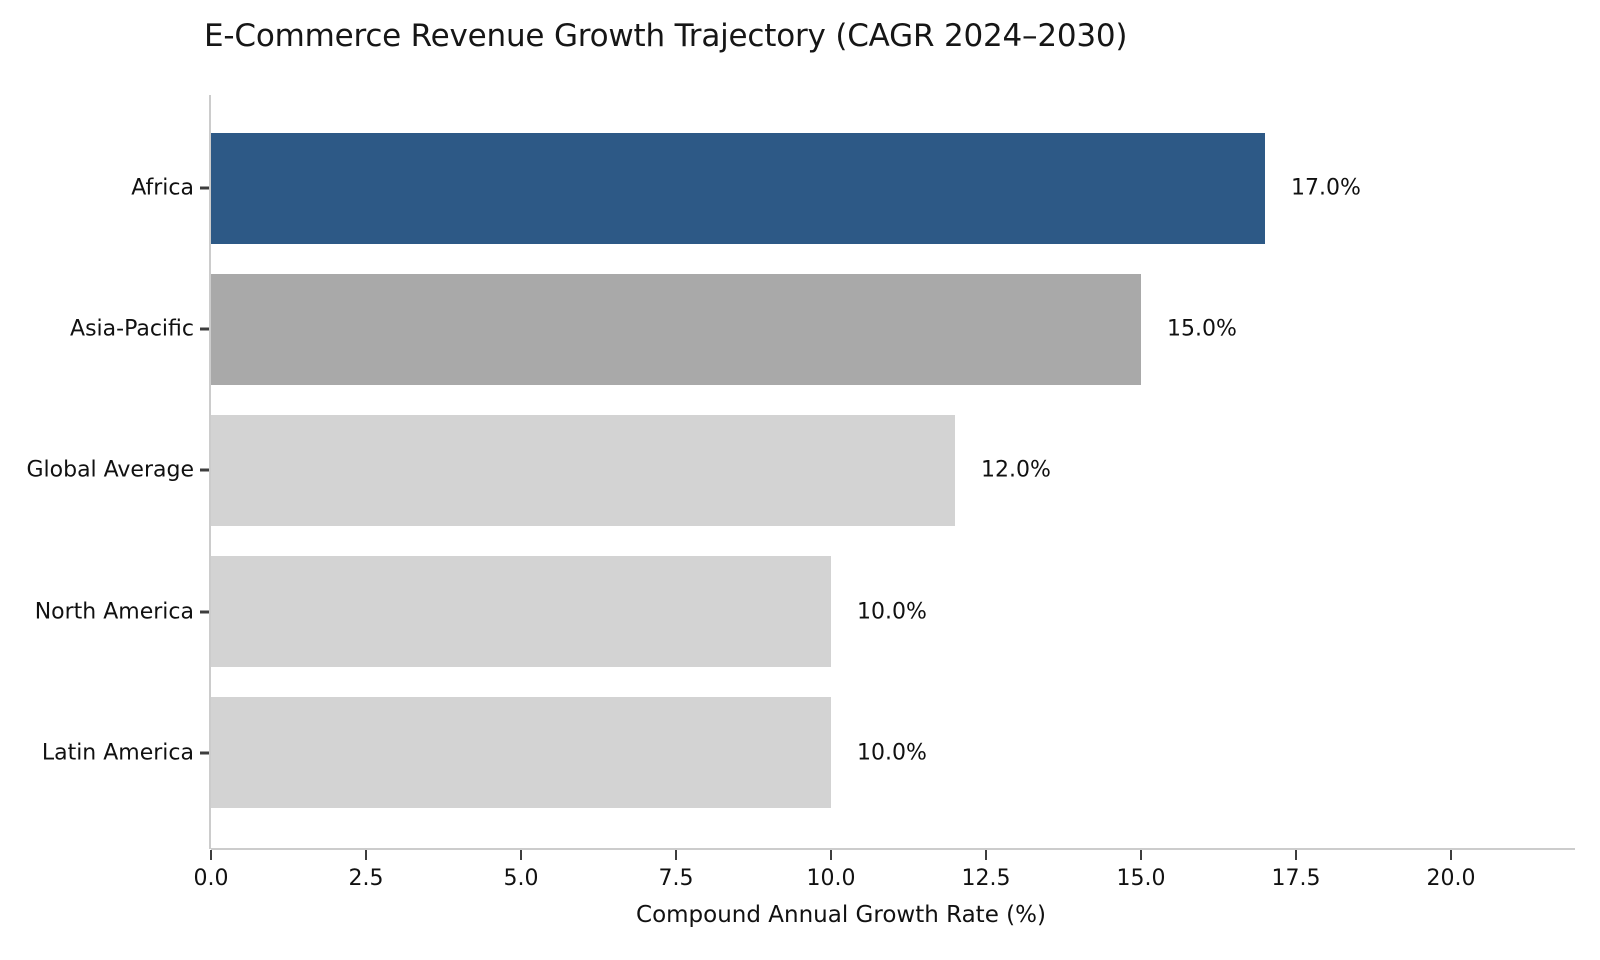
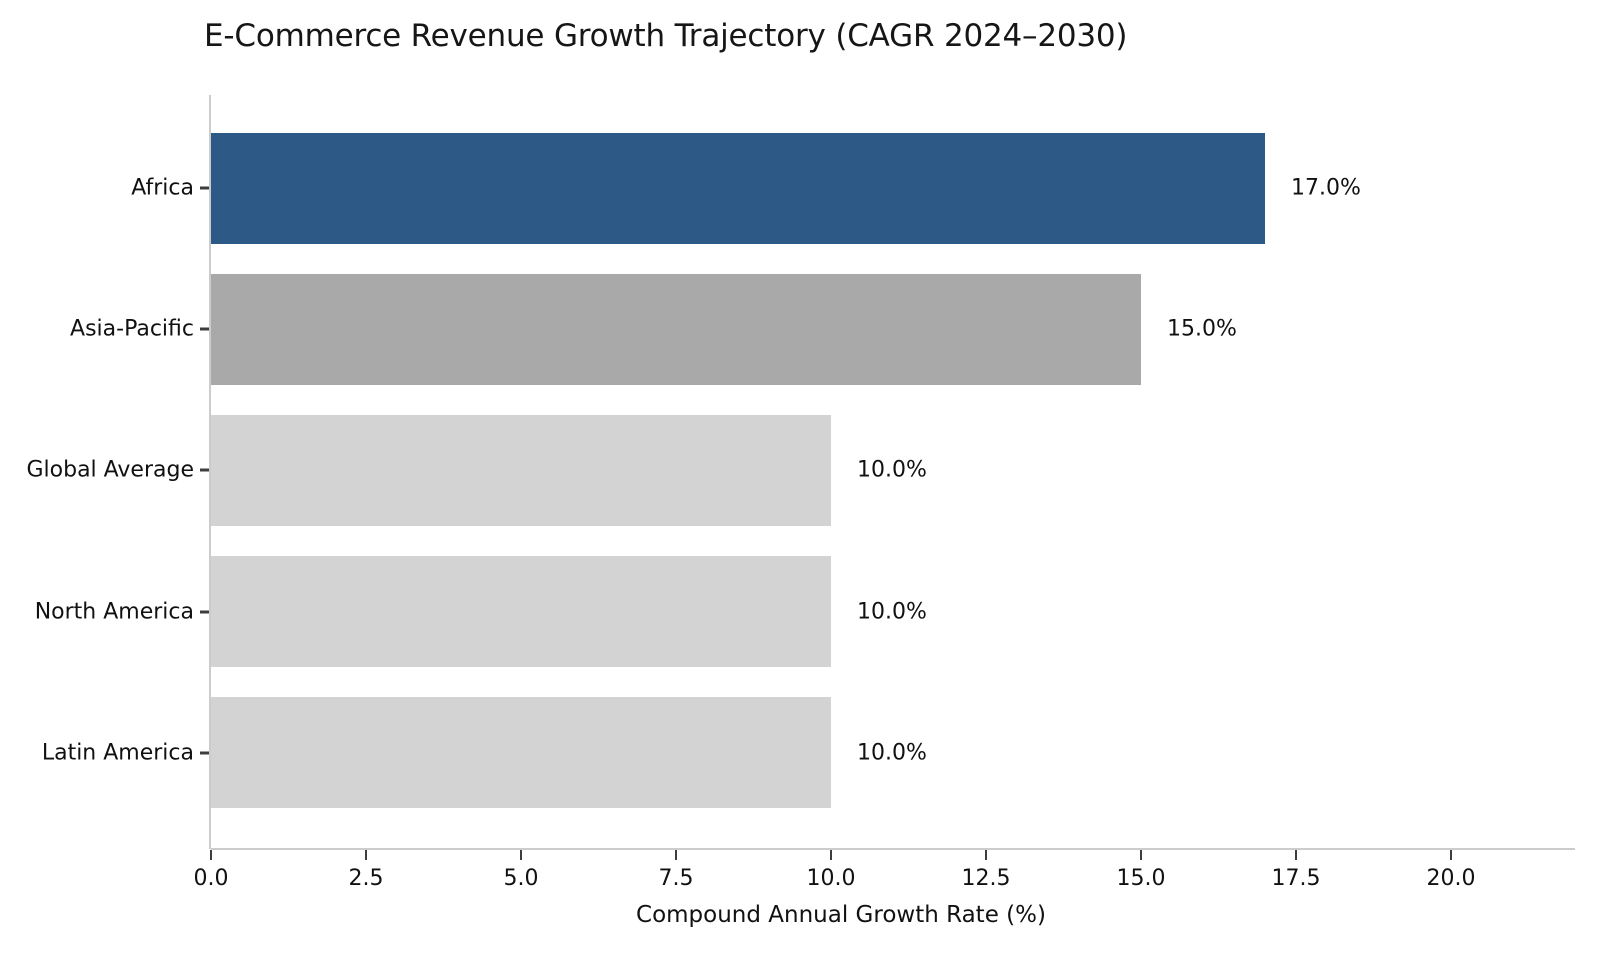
Global Average: 12.0% -> 10.0%
